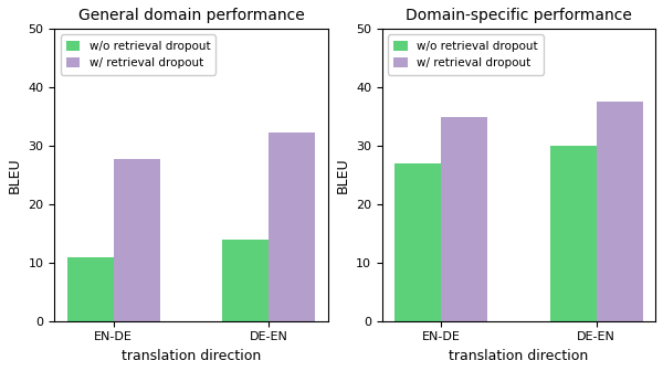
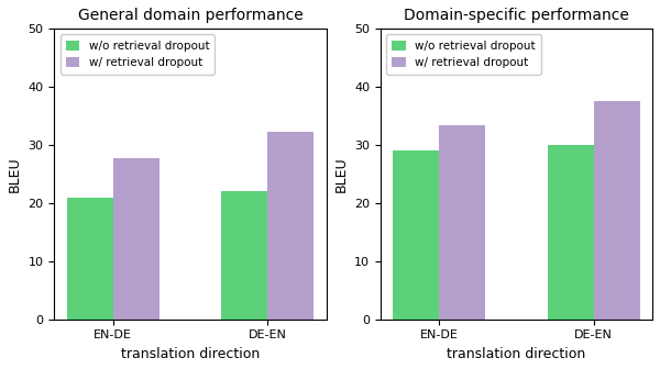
General domain performance/w/o retrieval dropout/EN-DE: 11 -> 21
General domain performance/w/o retrieval dropout/DE-EN: 14 -> 22
Domain-specific performance/w/o retrieval dropout/EN-DE: 27 -> 29
Domain-specific performance/w/ retrieval dropout/EN-DE: 35.0 -> 33.4
